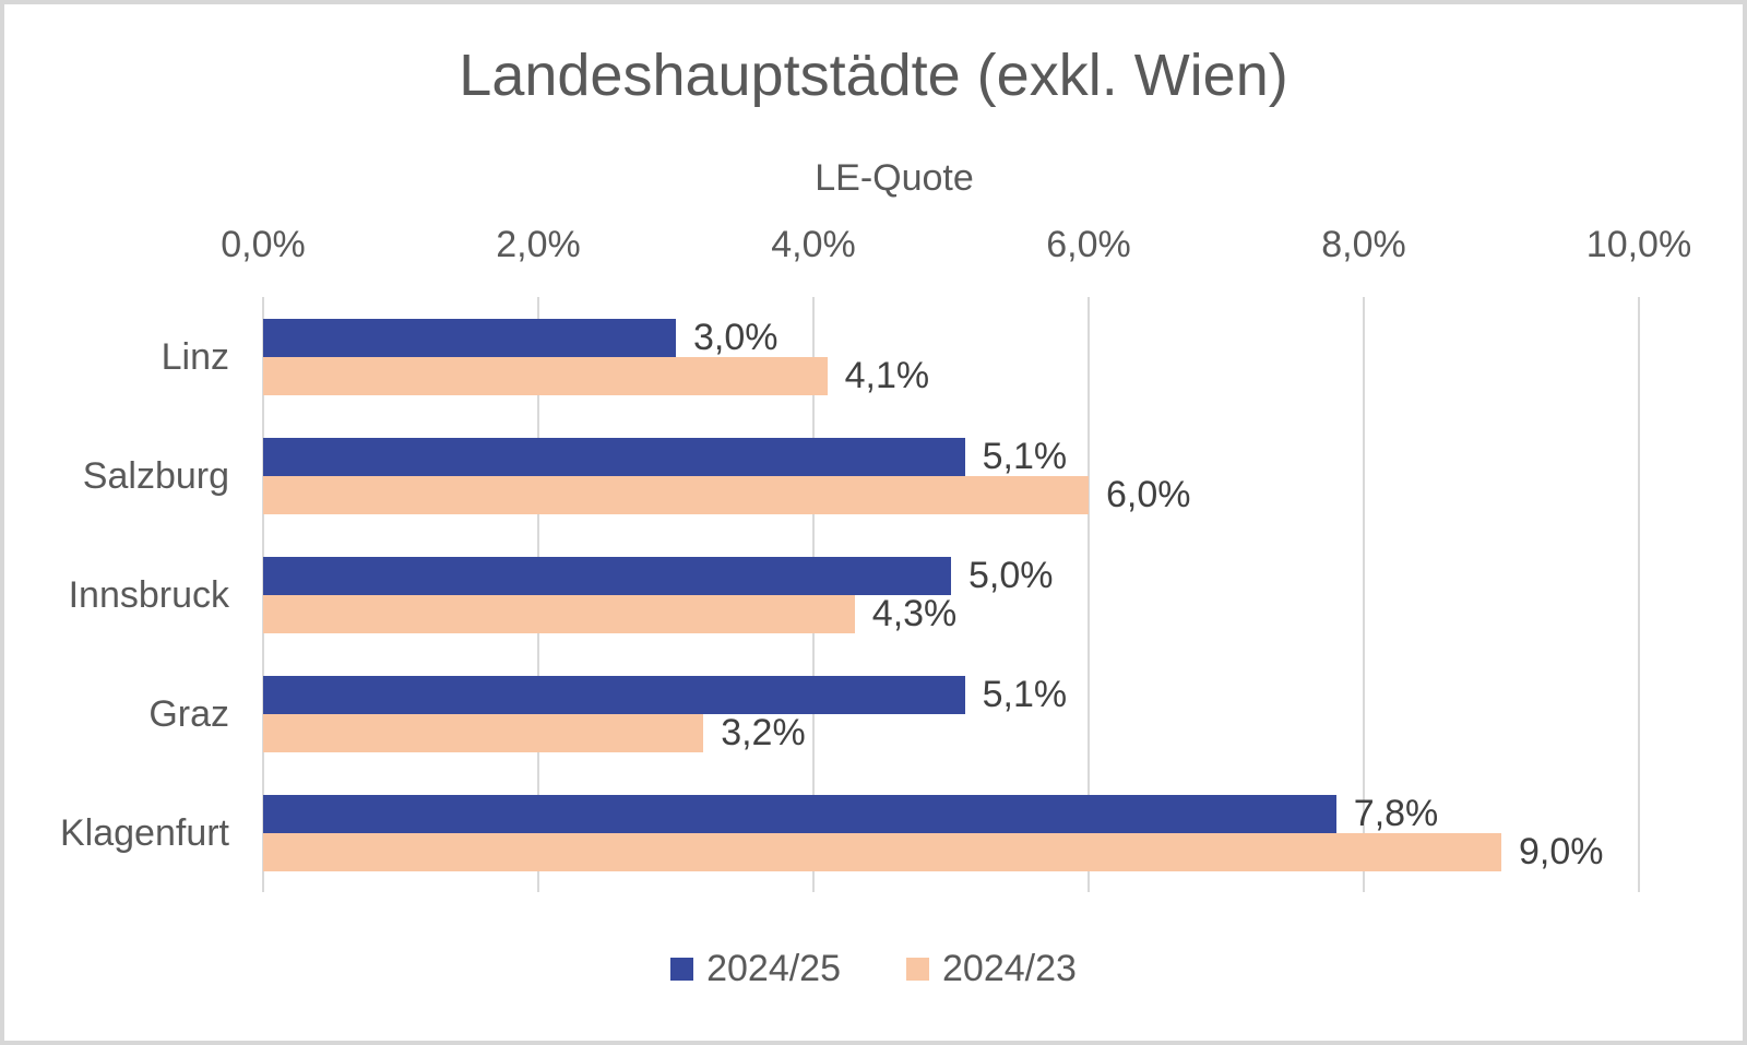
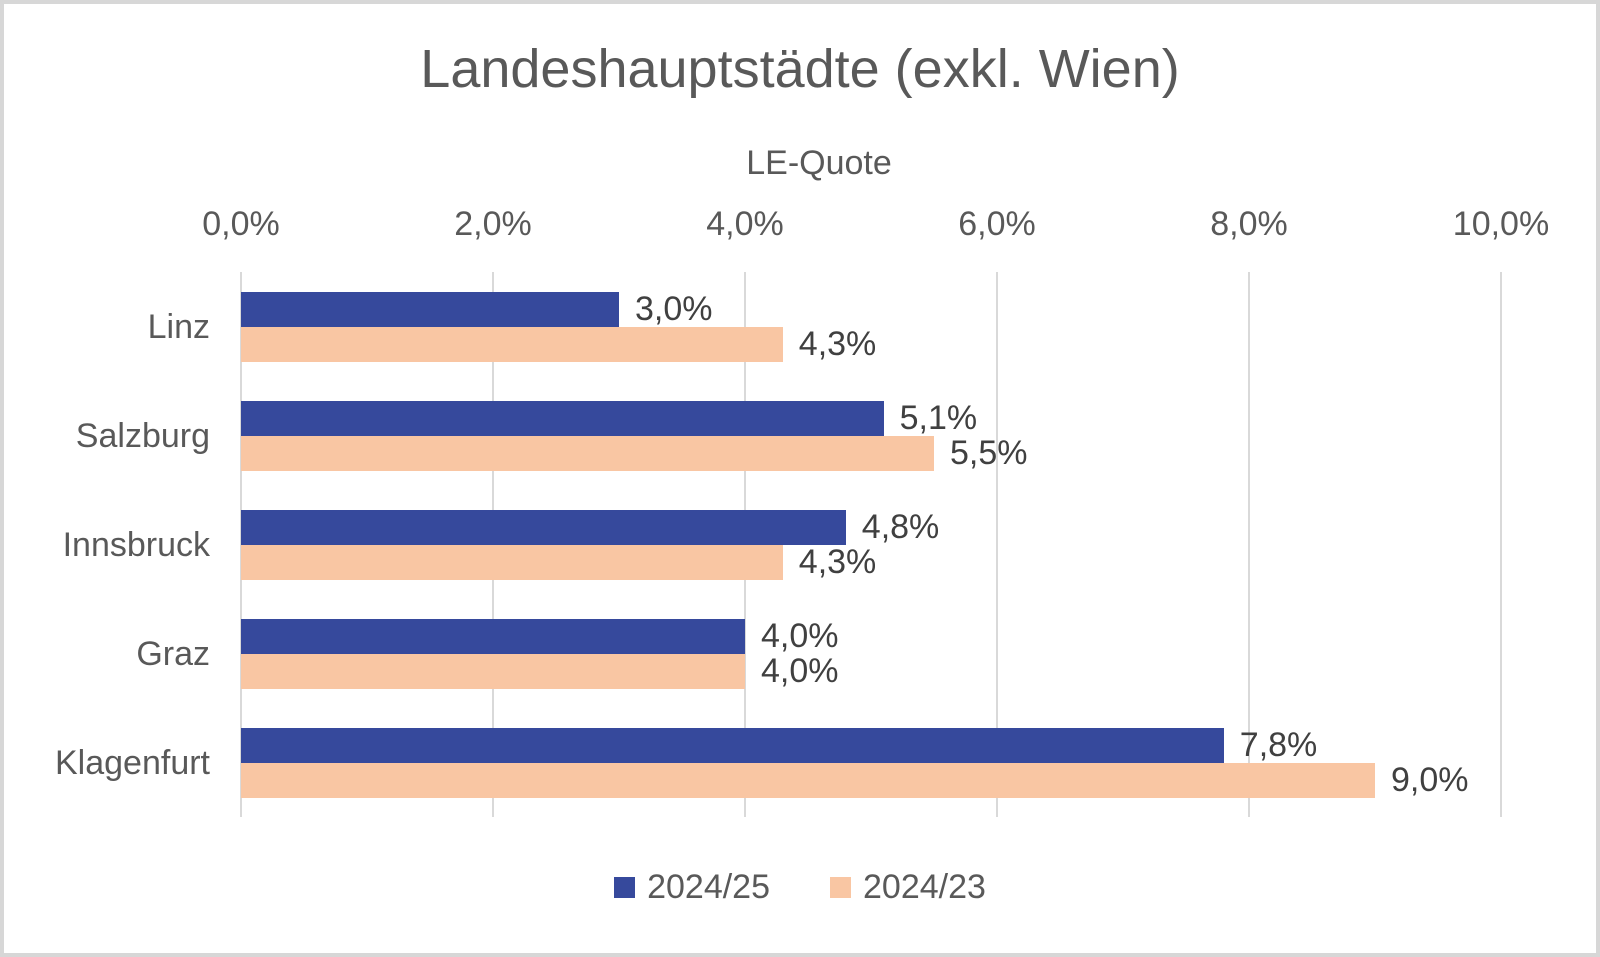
2024/23/Linz: 4,1% -> 4,3%
2024/23/Salzburg: 6,0% -> 5,5%
2024/25/Innsbruck: 5,0% -> 4,8%
2024/25/Graz: 5,1% -> 4,0%
2024/23/Graz: 3,2% -> 4,0%
